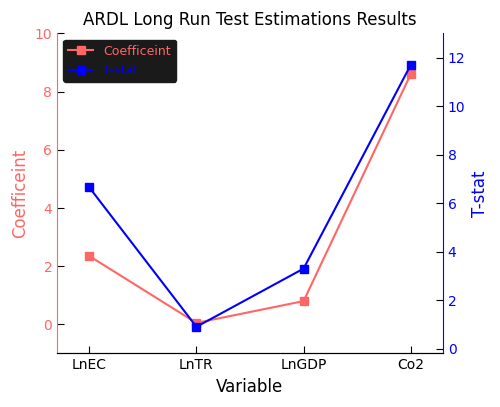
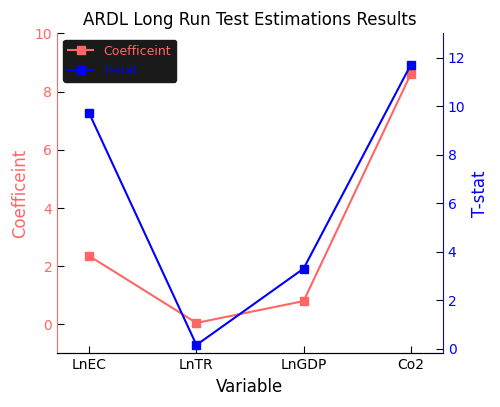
T-stat/LnEC: 6.65 -> 9.70
T-stat/LnTR: 0.90 -> 0.15
